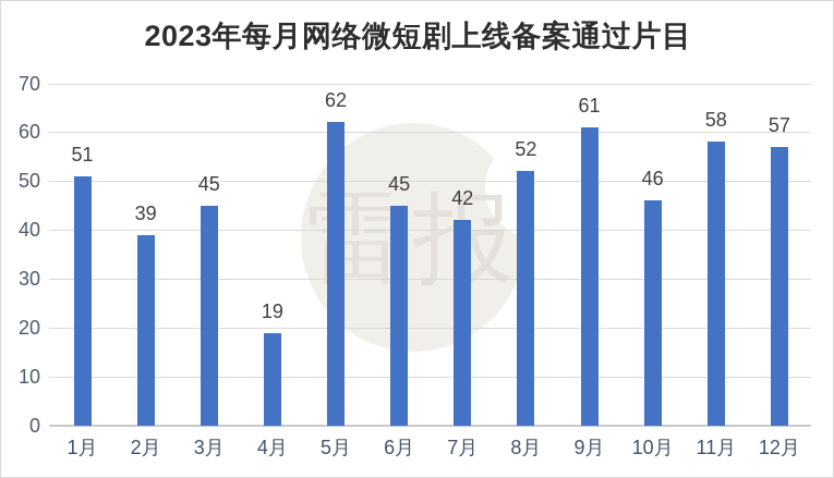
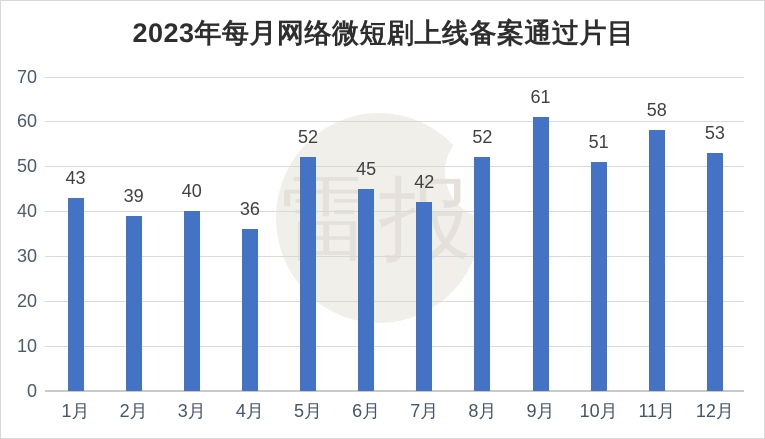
1月: 51 -> 43
3月: 45 -> 40
4月: 19 -> 36
5月: 62 -> 52
10月: 46 -> 51
12月: 57 -> 53
